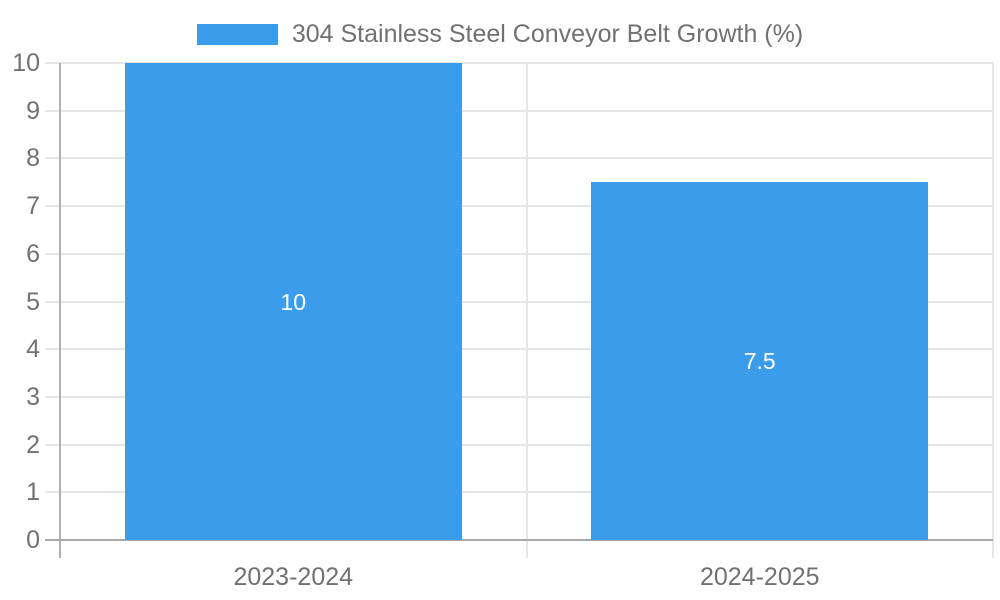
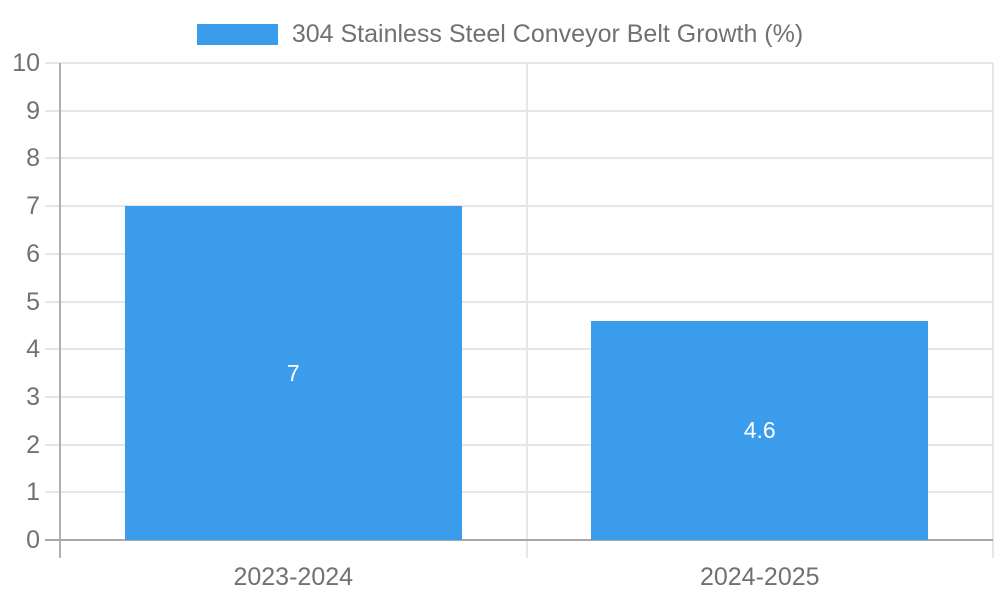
2023-2024: 10 -> 7
2024-2025: 7.5 -> 4.6
